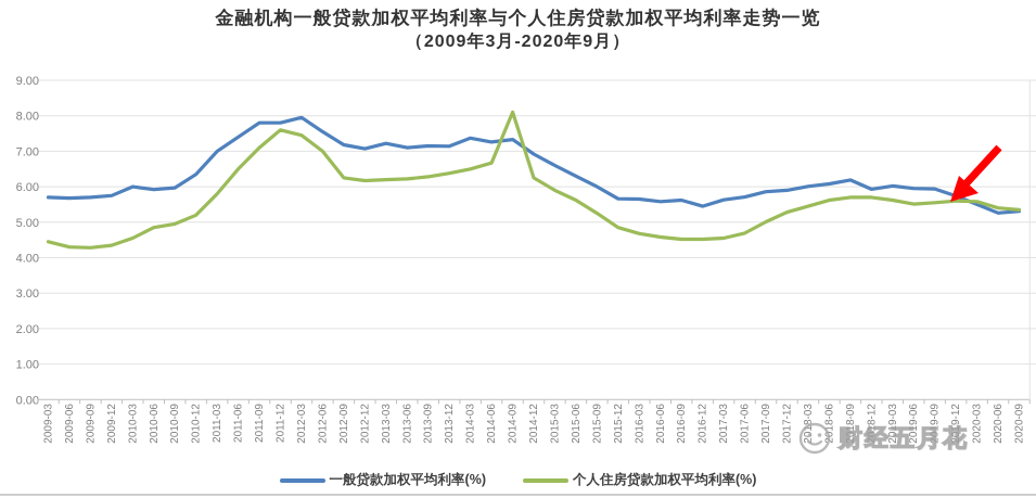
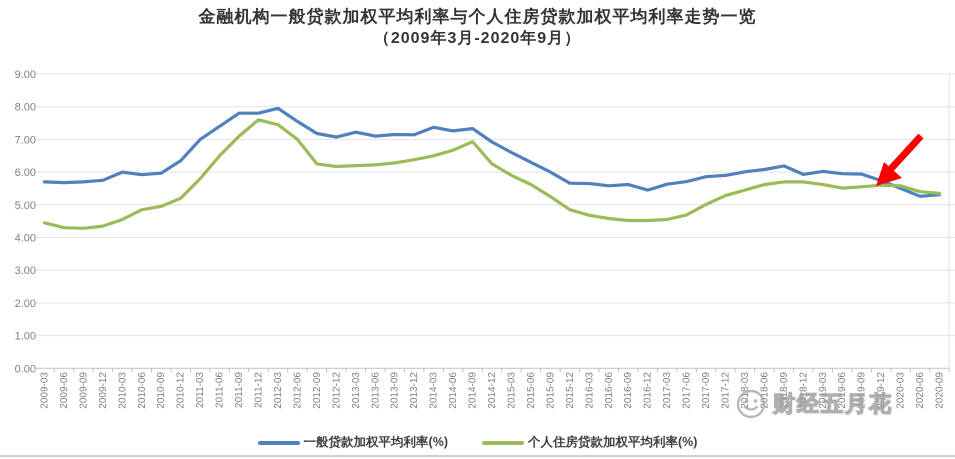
个人住房贷款加权平均利率(%)/2014-09: 8.1 -> 6.9
